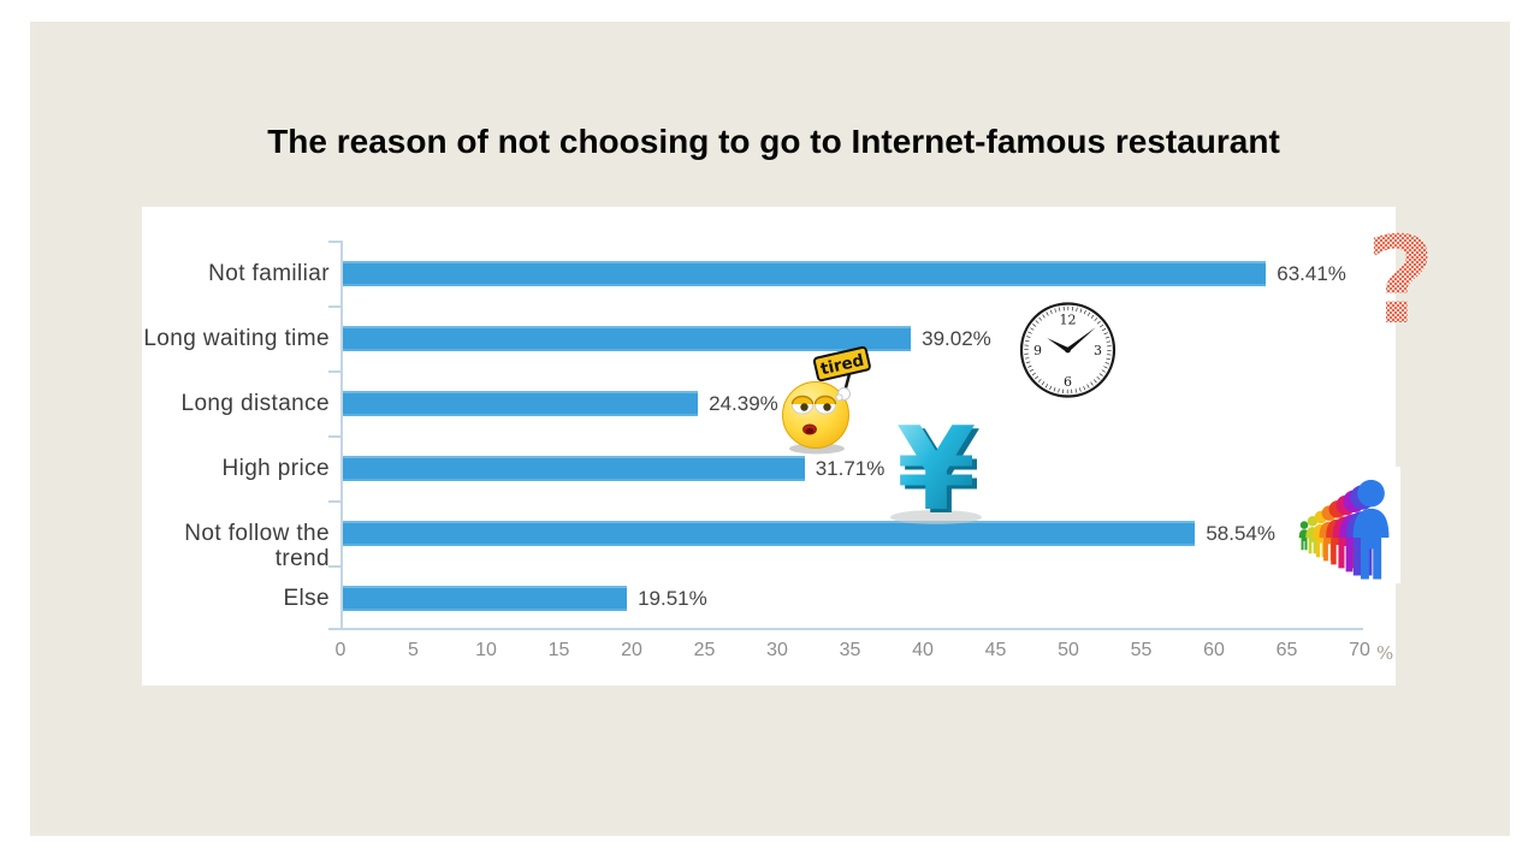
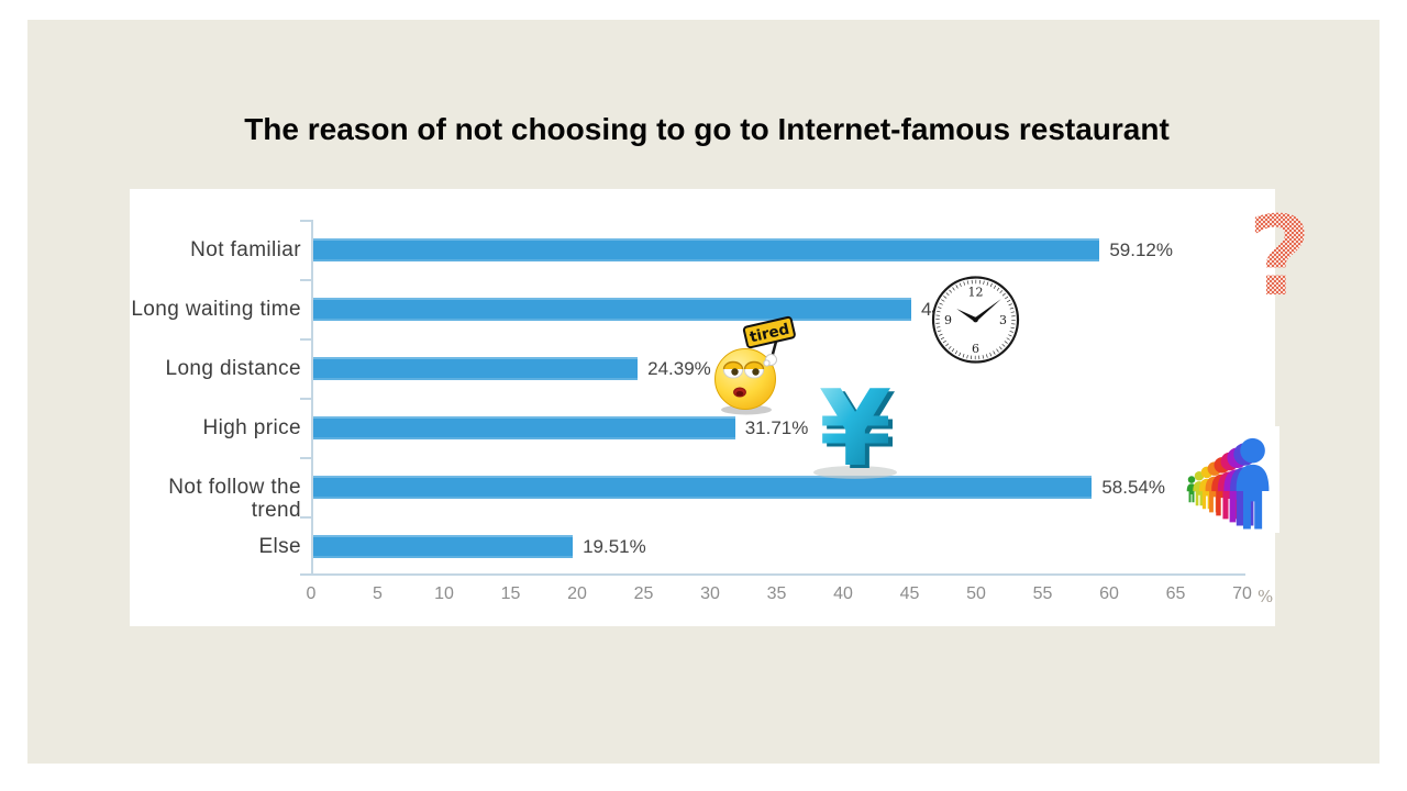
Not familiar: 63.41% -> 59.12%
Long waiting time: 39.02% -> 44.96%
